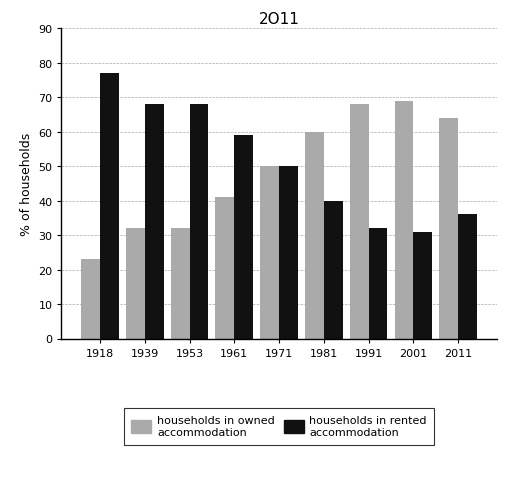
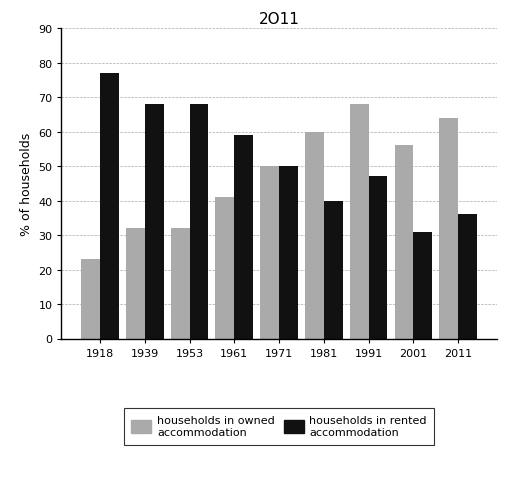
households in rented accommodation/1991: 32 -> 47
households in owned accommodation/2001: 69 -> 56
